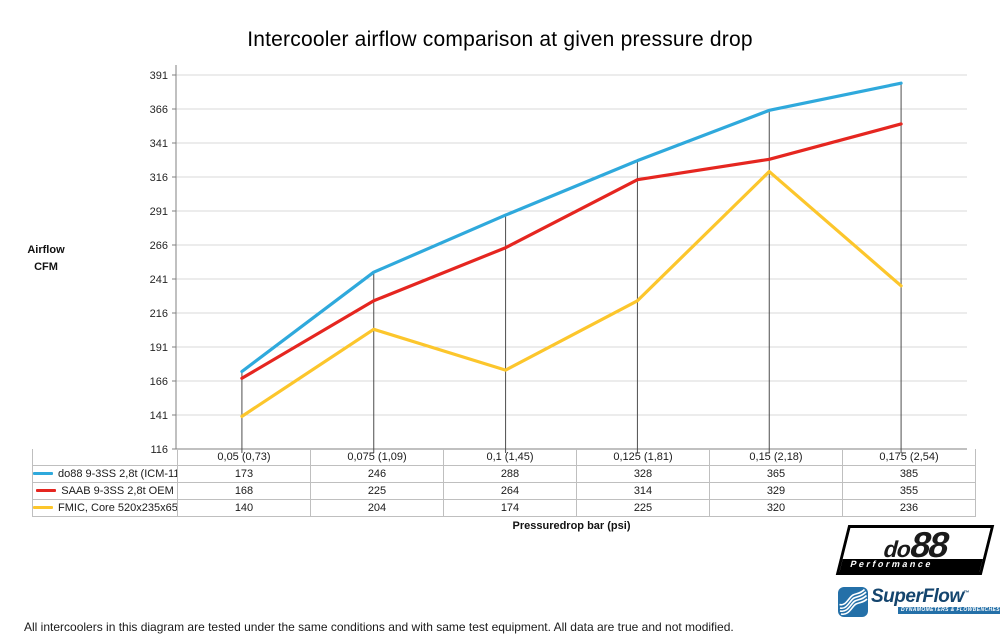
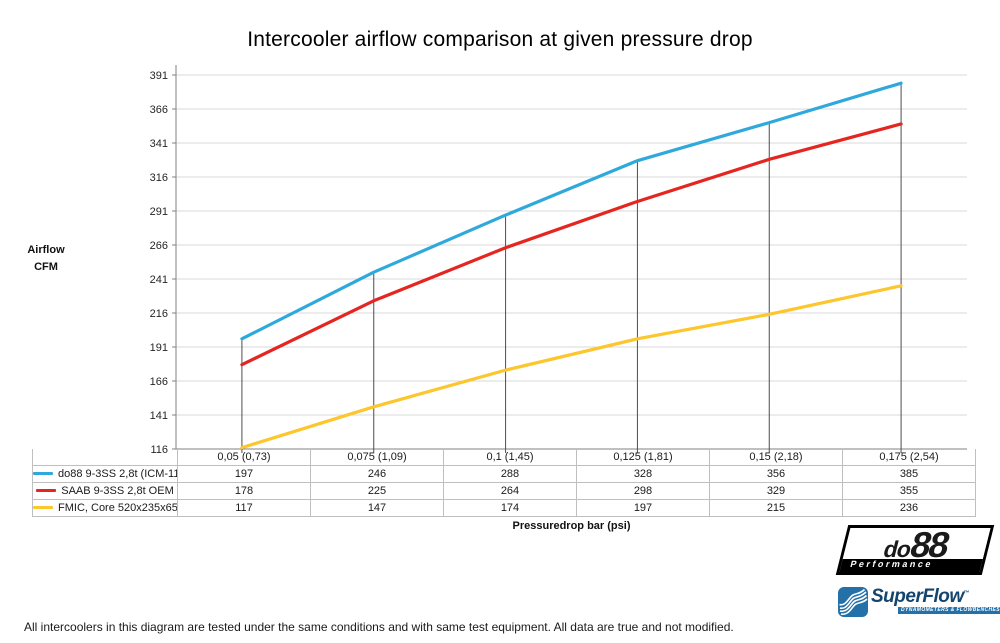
do88 9-3SS 2,8t (ICM-110)/0,05 (0,73): 173 -> 197
SAAB 9-3SS 2,8t OEM/0,05 (0,73): 168 -> 178
FMIC, Core 520x235x65mm/0,05 (0,73): 140 -> 117
FMIC, Core 520x235x65mm/0,075 (1,09): 204 -> 147
SAAB 9-3SS 2,8t OEM/0,125 (1,81): 314 -> 298
FMIC, Core 520x235x65mm/0,125 (1,81): 225 -> 197
do88 9-3SS 2,8t (ICM-110)/0,15 (2,18): 365 -> 356
FMIC, Core 520x235x65mm/0,15 (2,18): 320 -> 215
